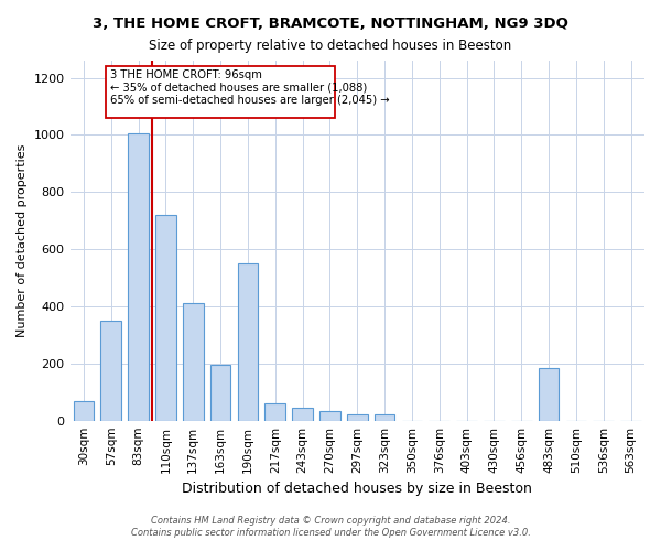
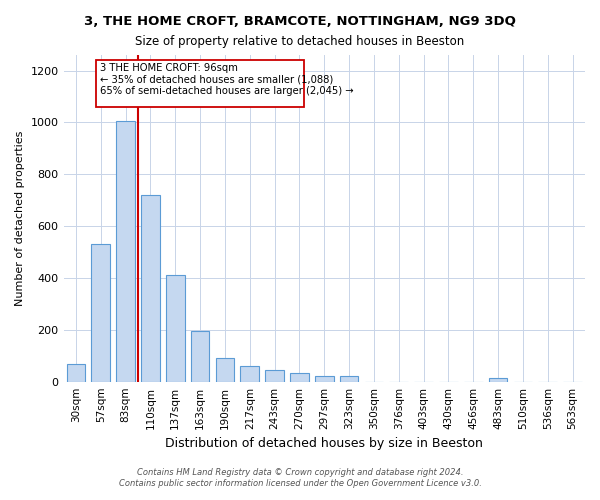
57sqm: 350 -> 530
190sqm: 550 -> 90
483sqm: 185 -> 14
